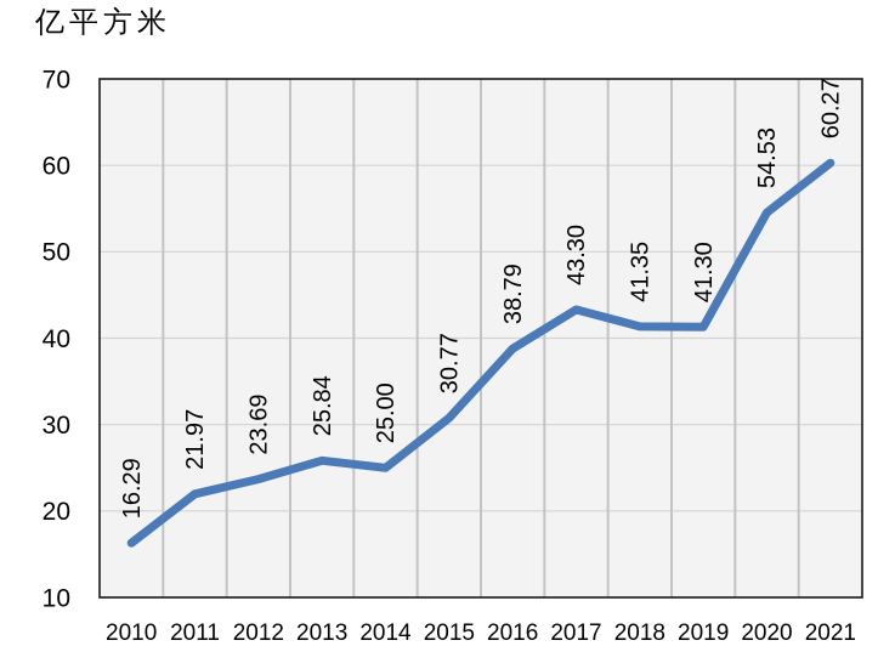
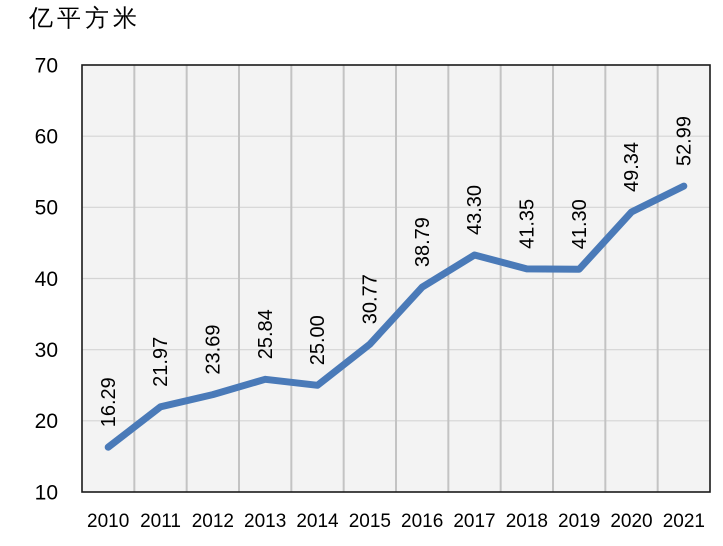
2020: 54.53 -> 49.34
2021: 60.27 -> 52.99
